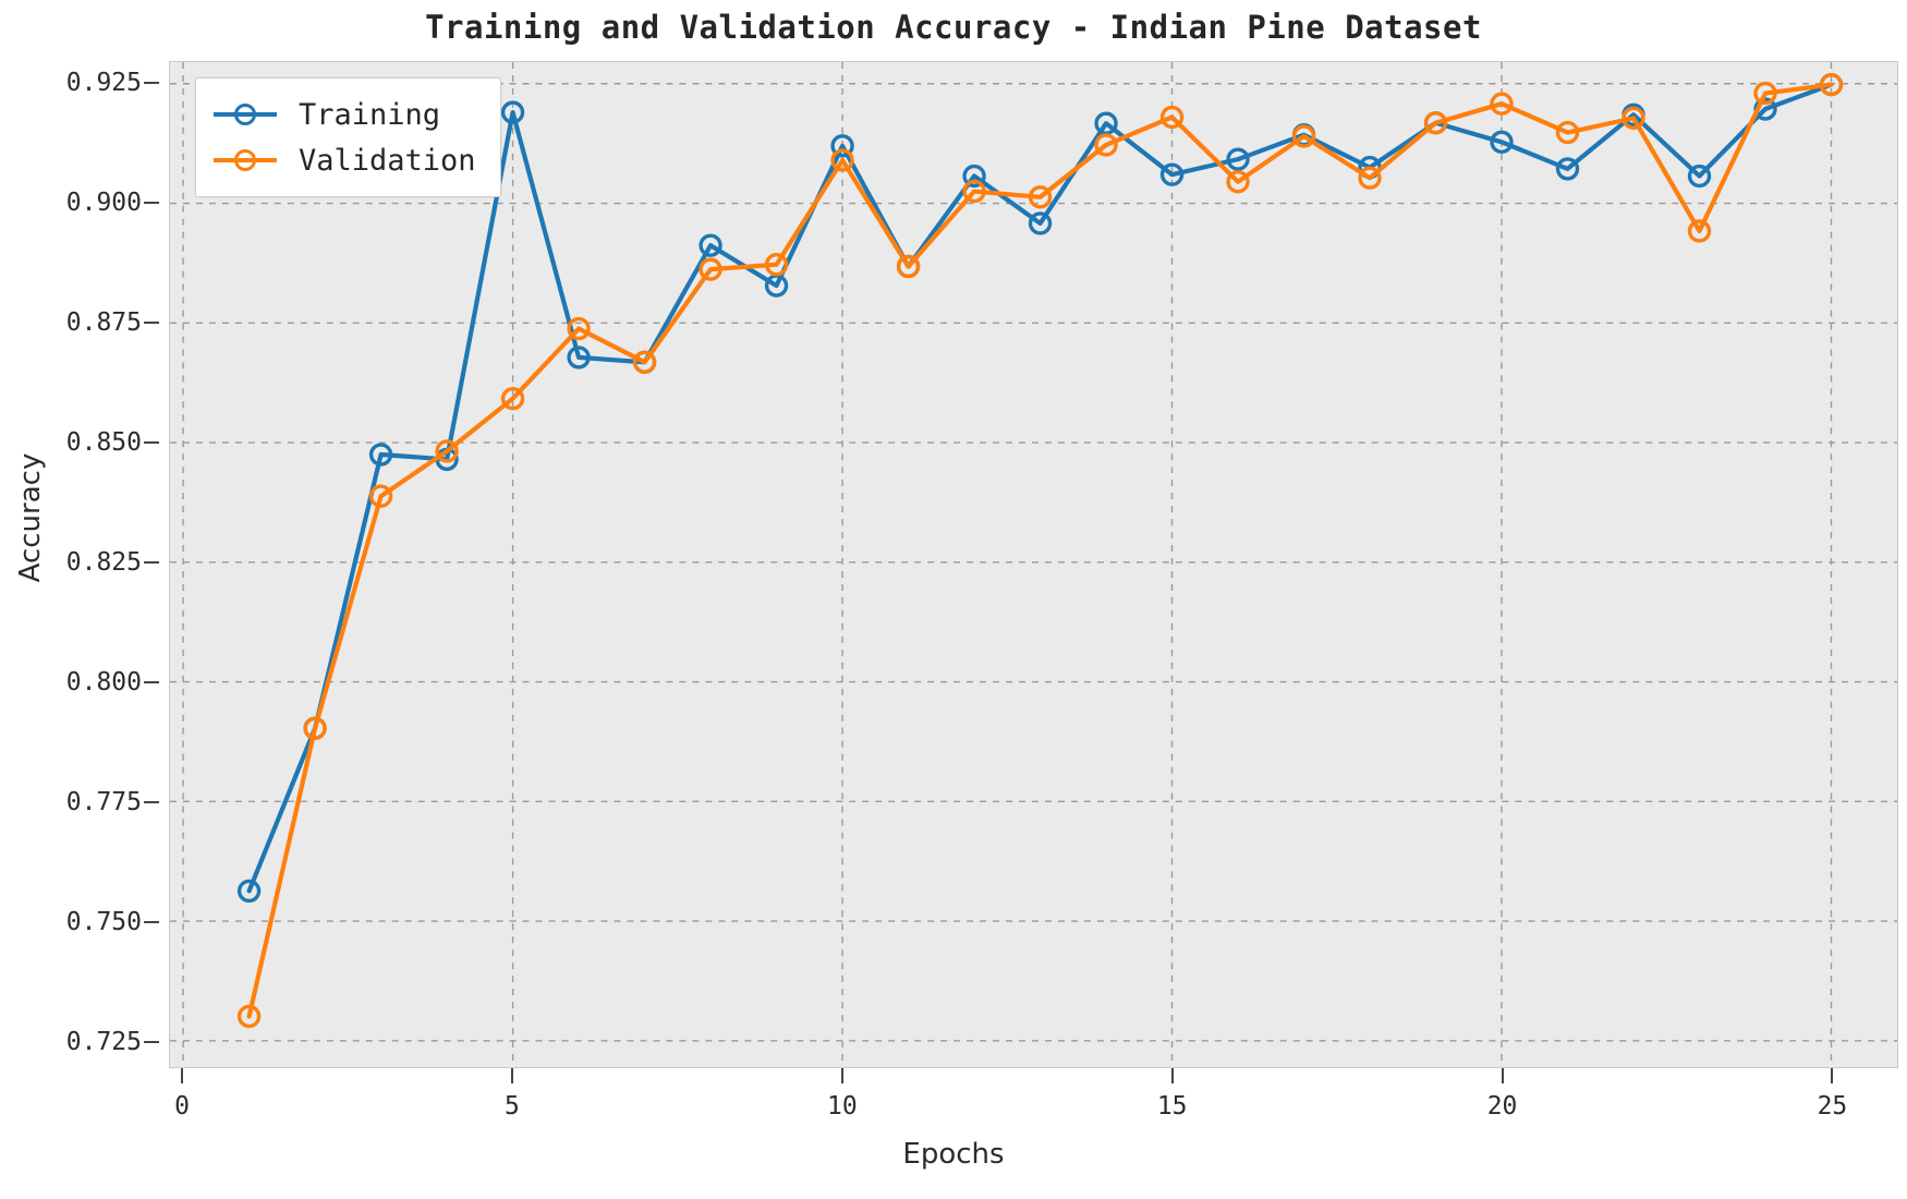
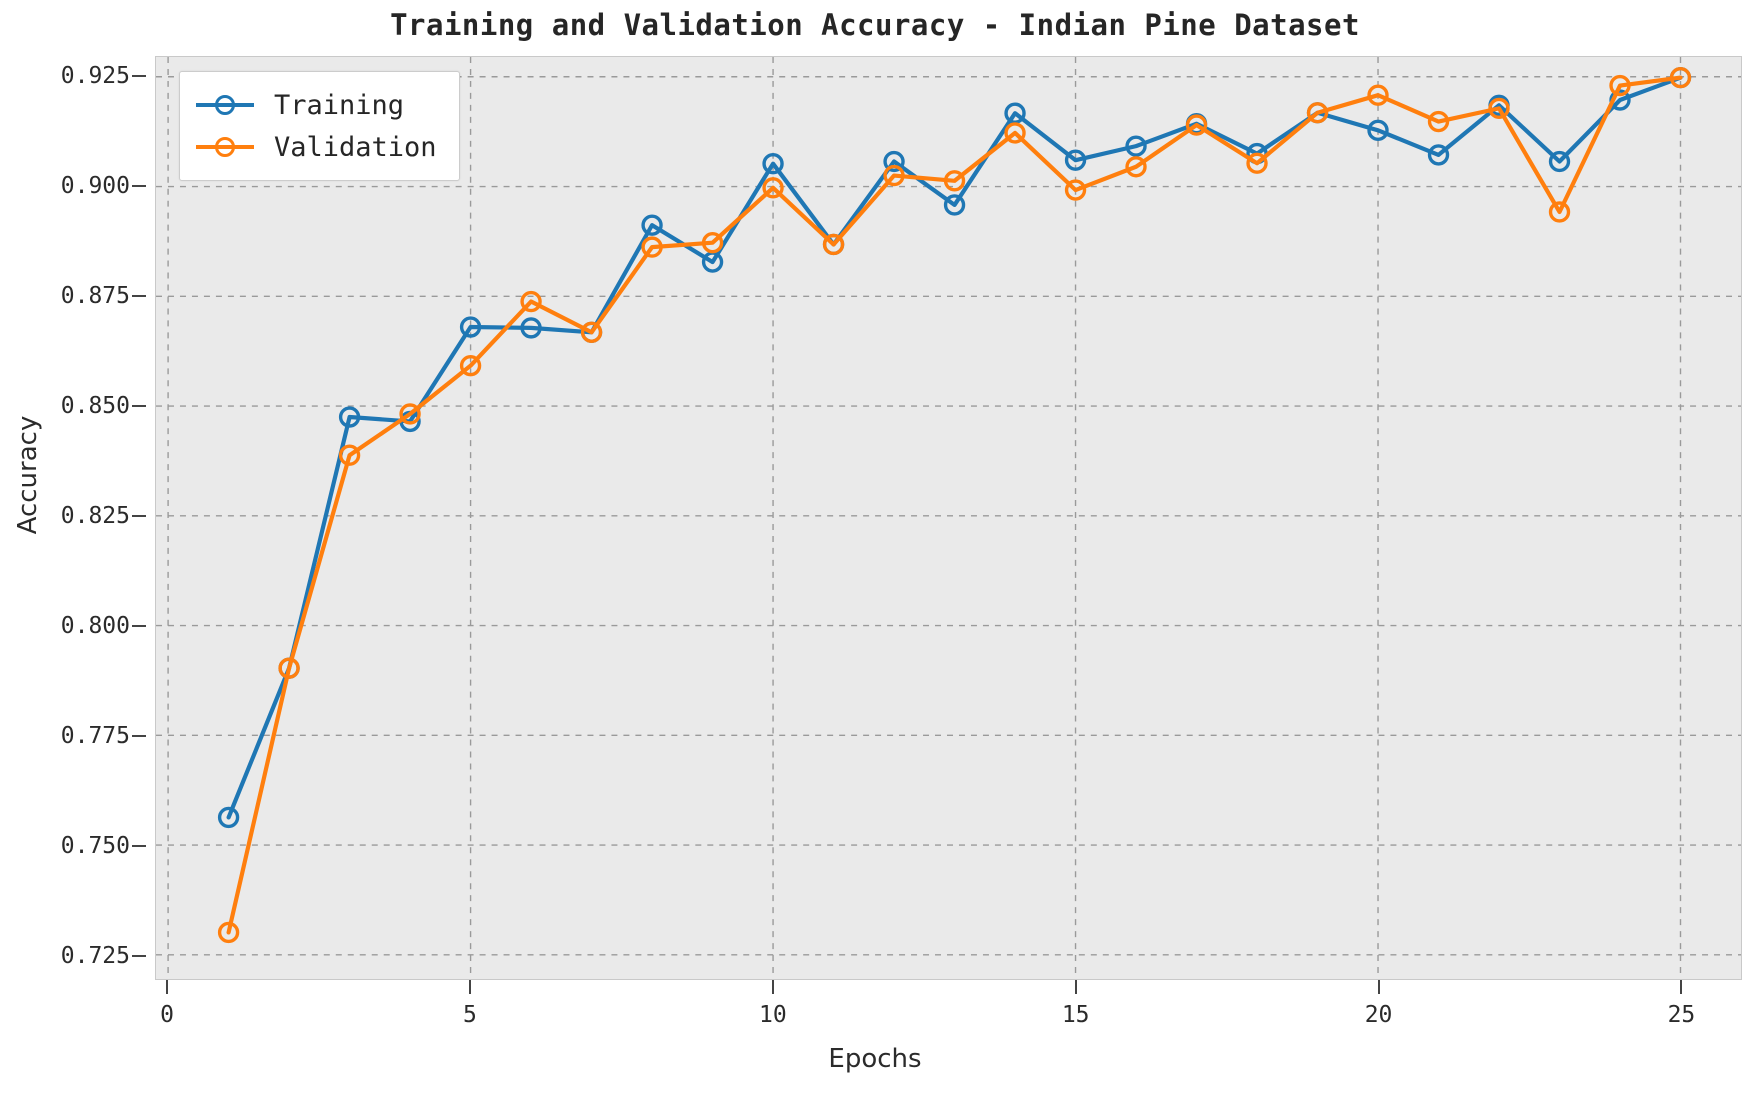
Training/5: 0.919 -> 0.868
Training/10: 0.912 -> 0.905
Validation/10: 0.909 -> 0.900
Validation/15: 0.918 -> 0.899
